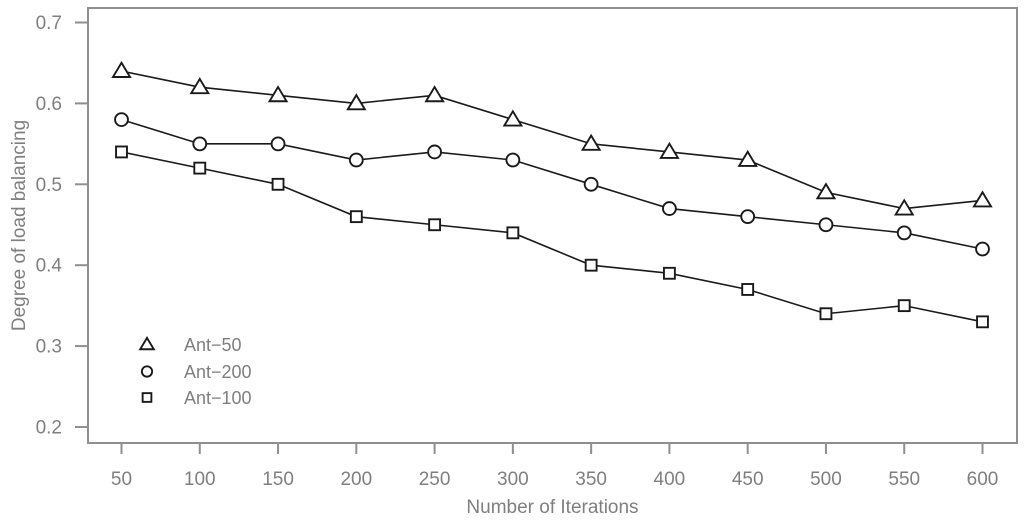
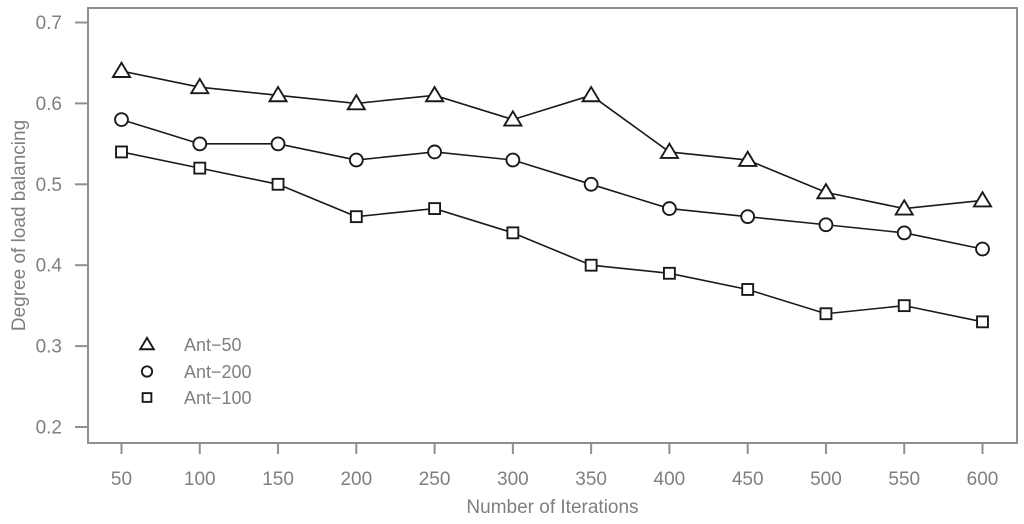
Ant−100/250: 0.45 -> 0.47
Ant−50/350: 0.55 -> 0.61
